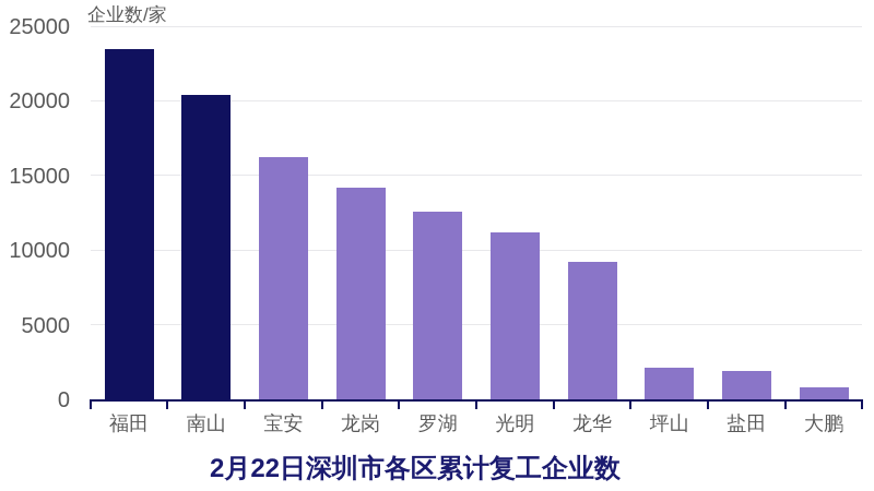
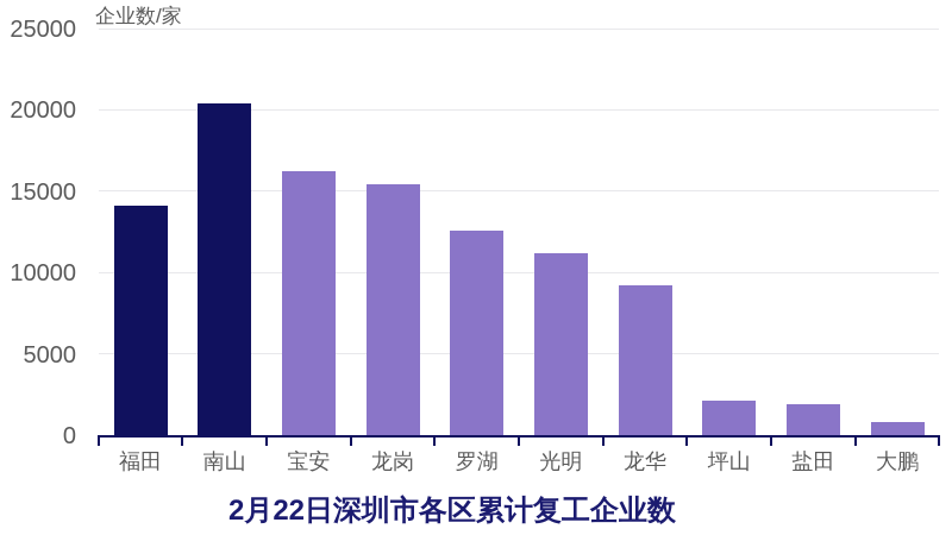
福田: 23500 -> 14100
龙岗: 14200 -> 15400
